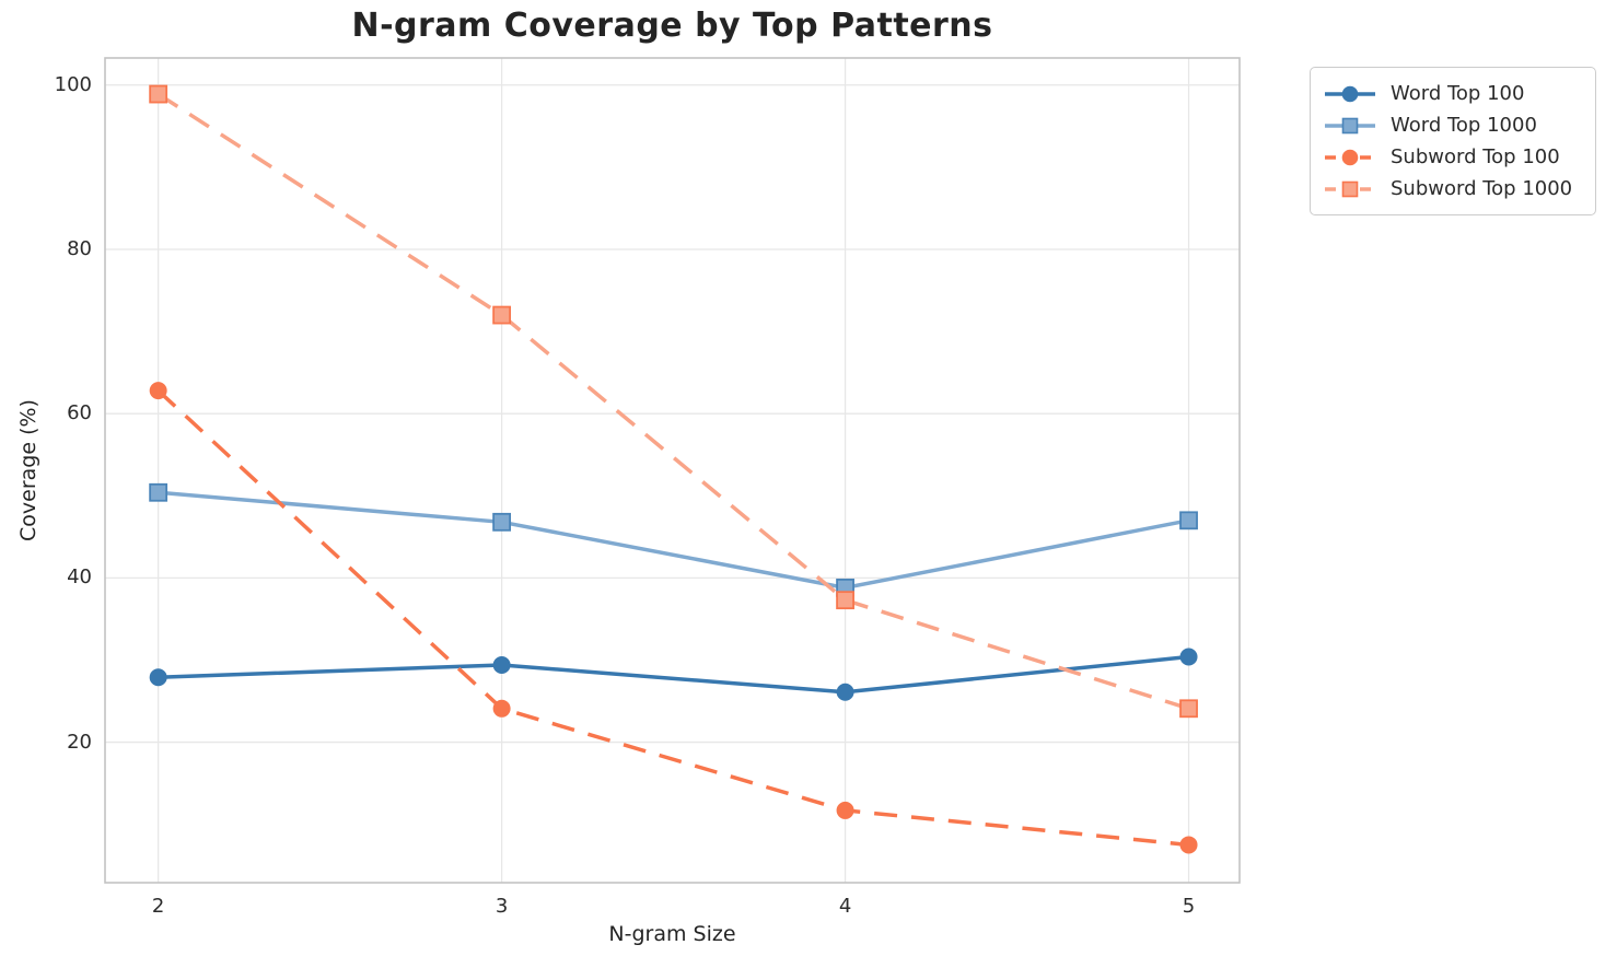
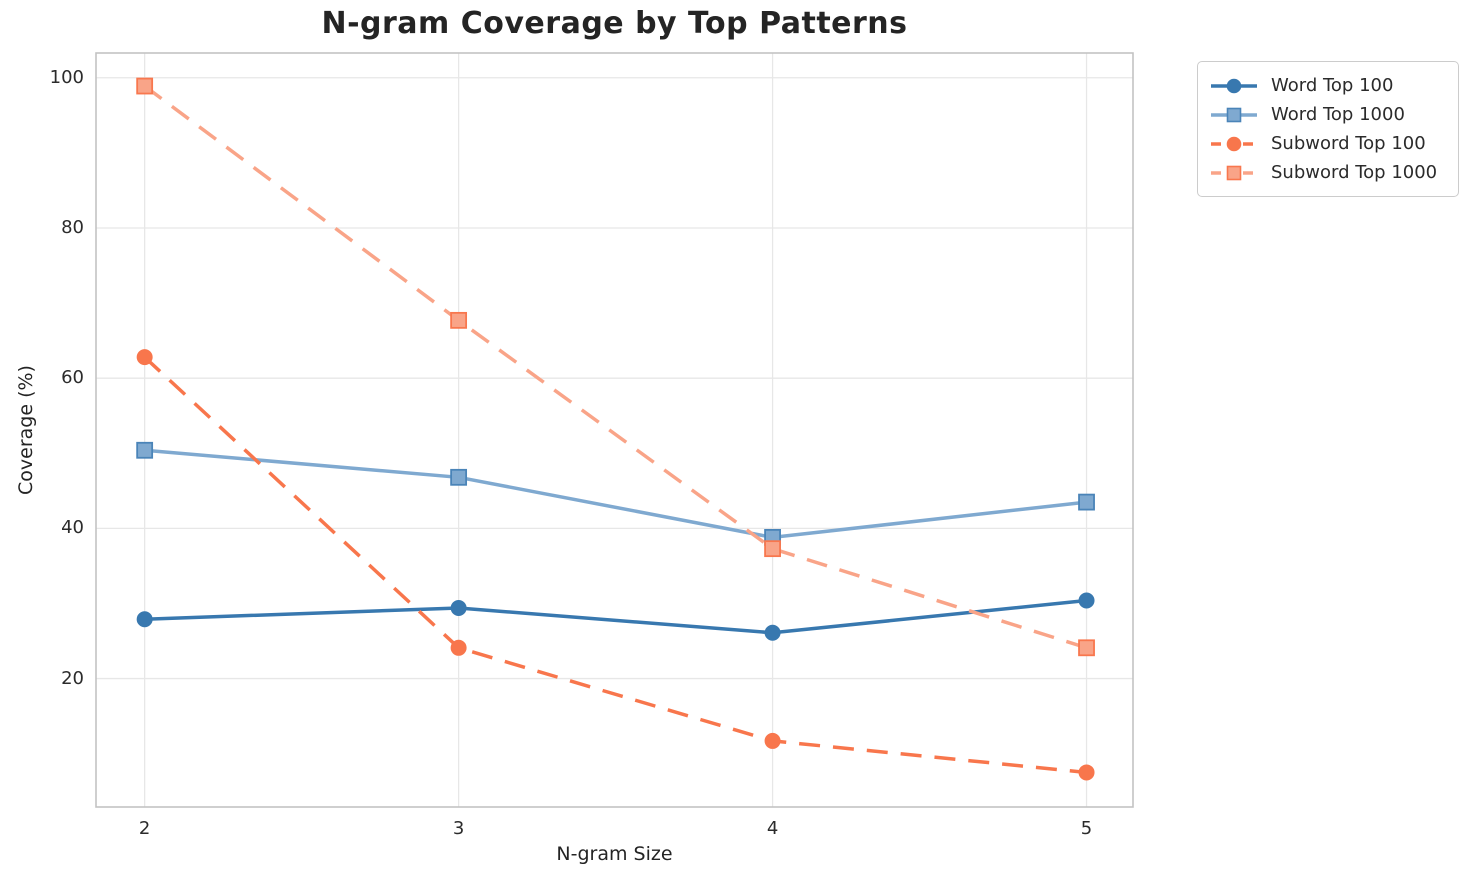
Subword Top 1000/3: 72 -> 68
Word Top 1000/5: 47 -> 44
